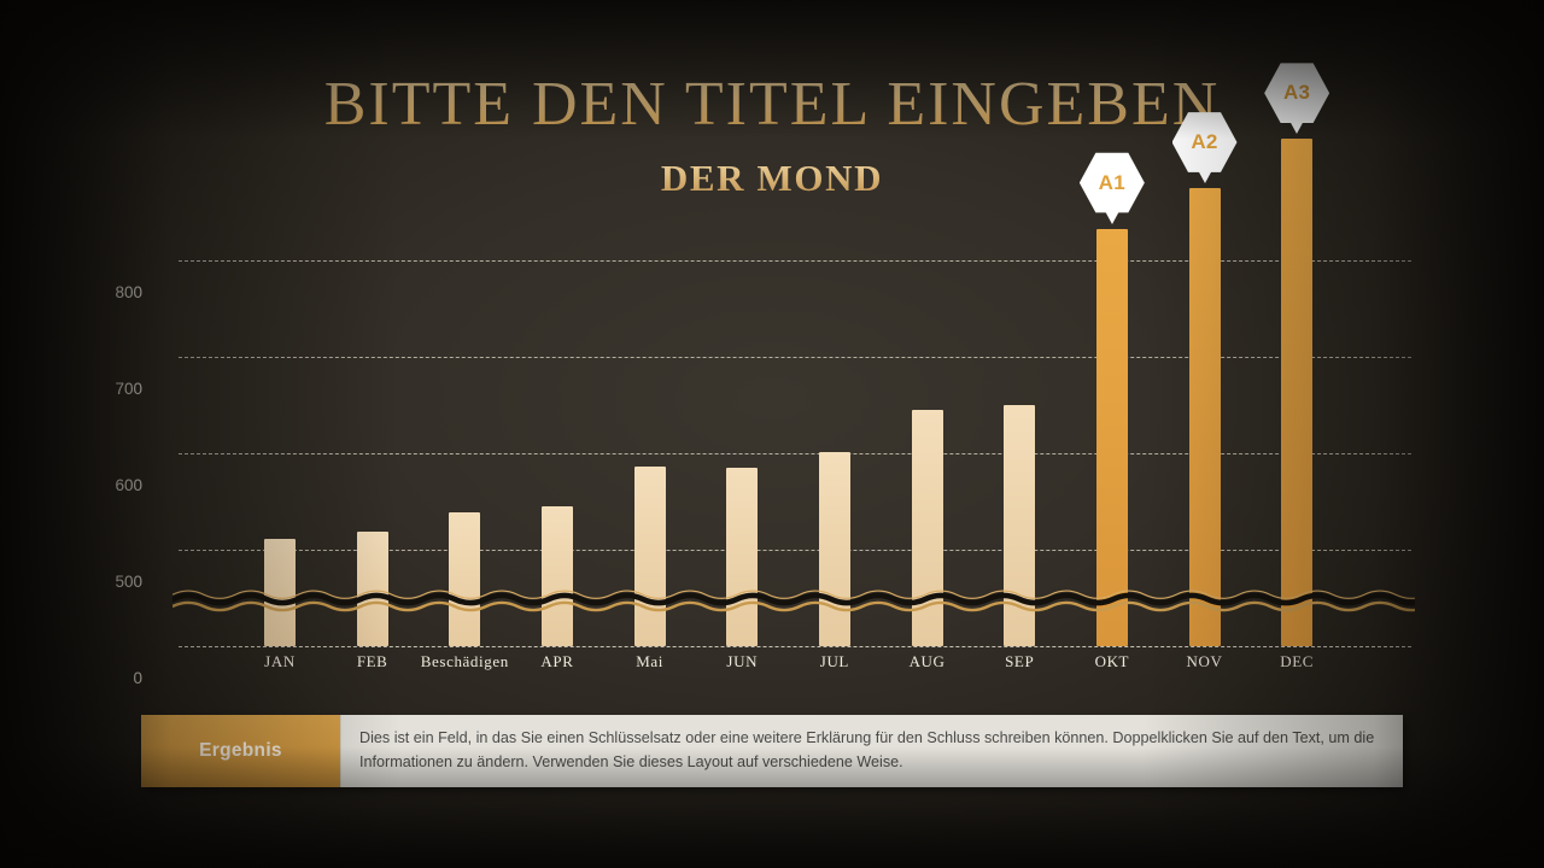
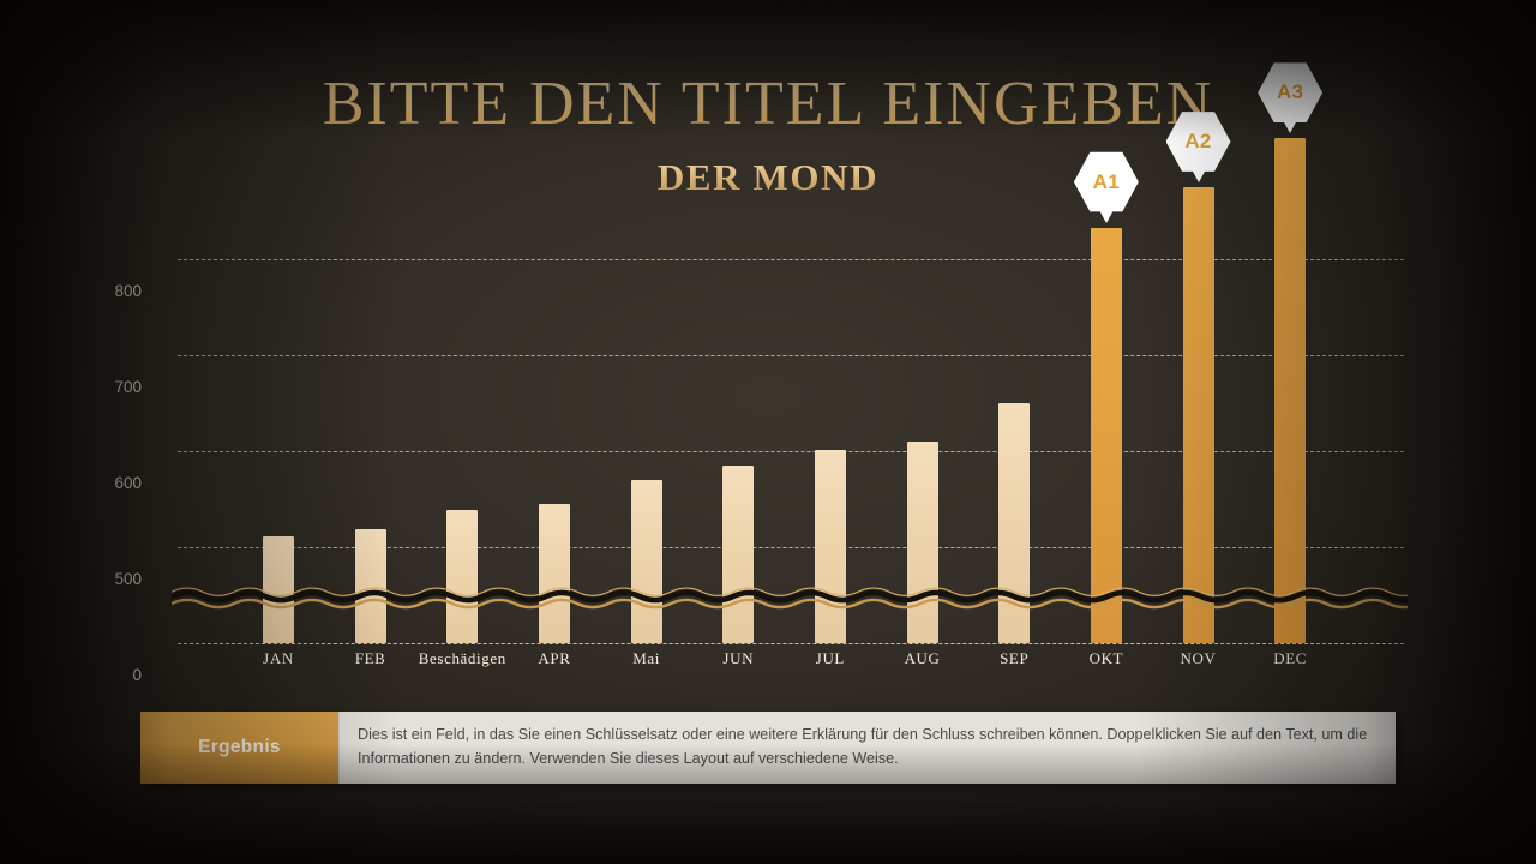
Mai: 590 -> 570
AUG: 640 -> 610
